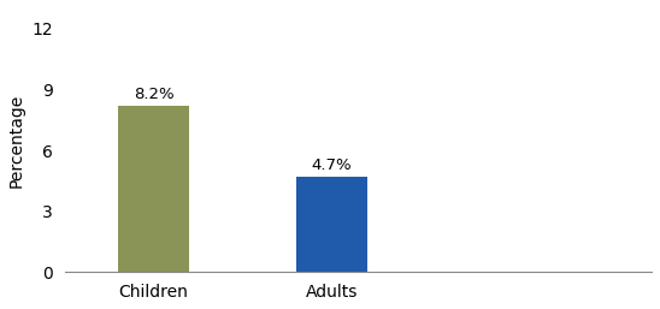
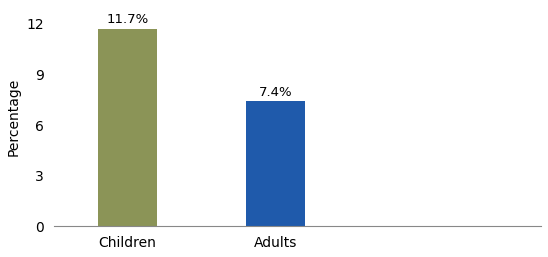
Children: 8.2% -> 11.7%
Adults: 4.7% -> 7.4%
